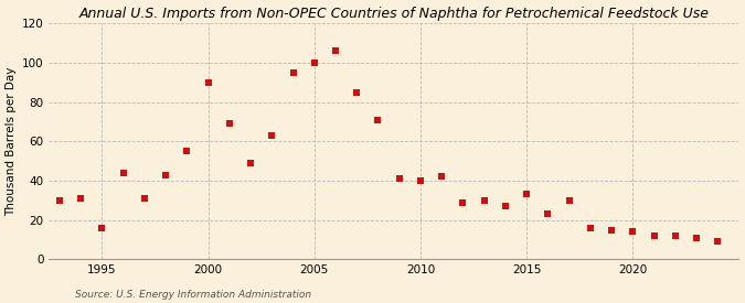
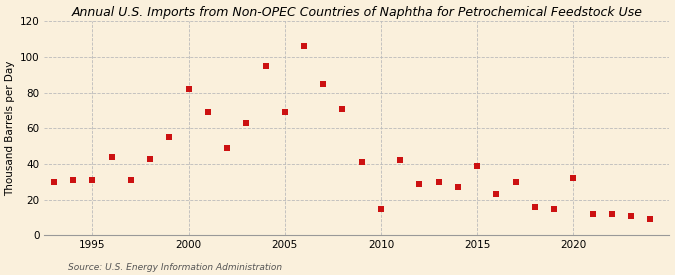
1995: 16 -> 31
2000: 90 -> 82
2005: 100 -> 69
2010: 40 -> 15
2015: 33 -> 39
2020: 14 -> 32
